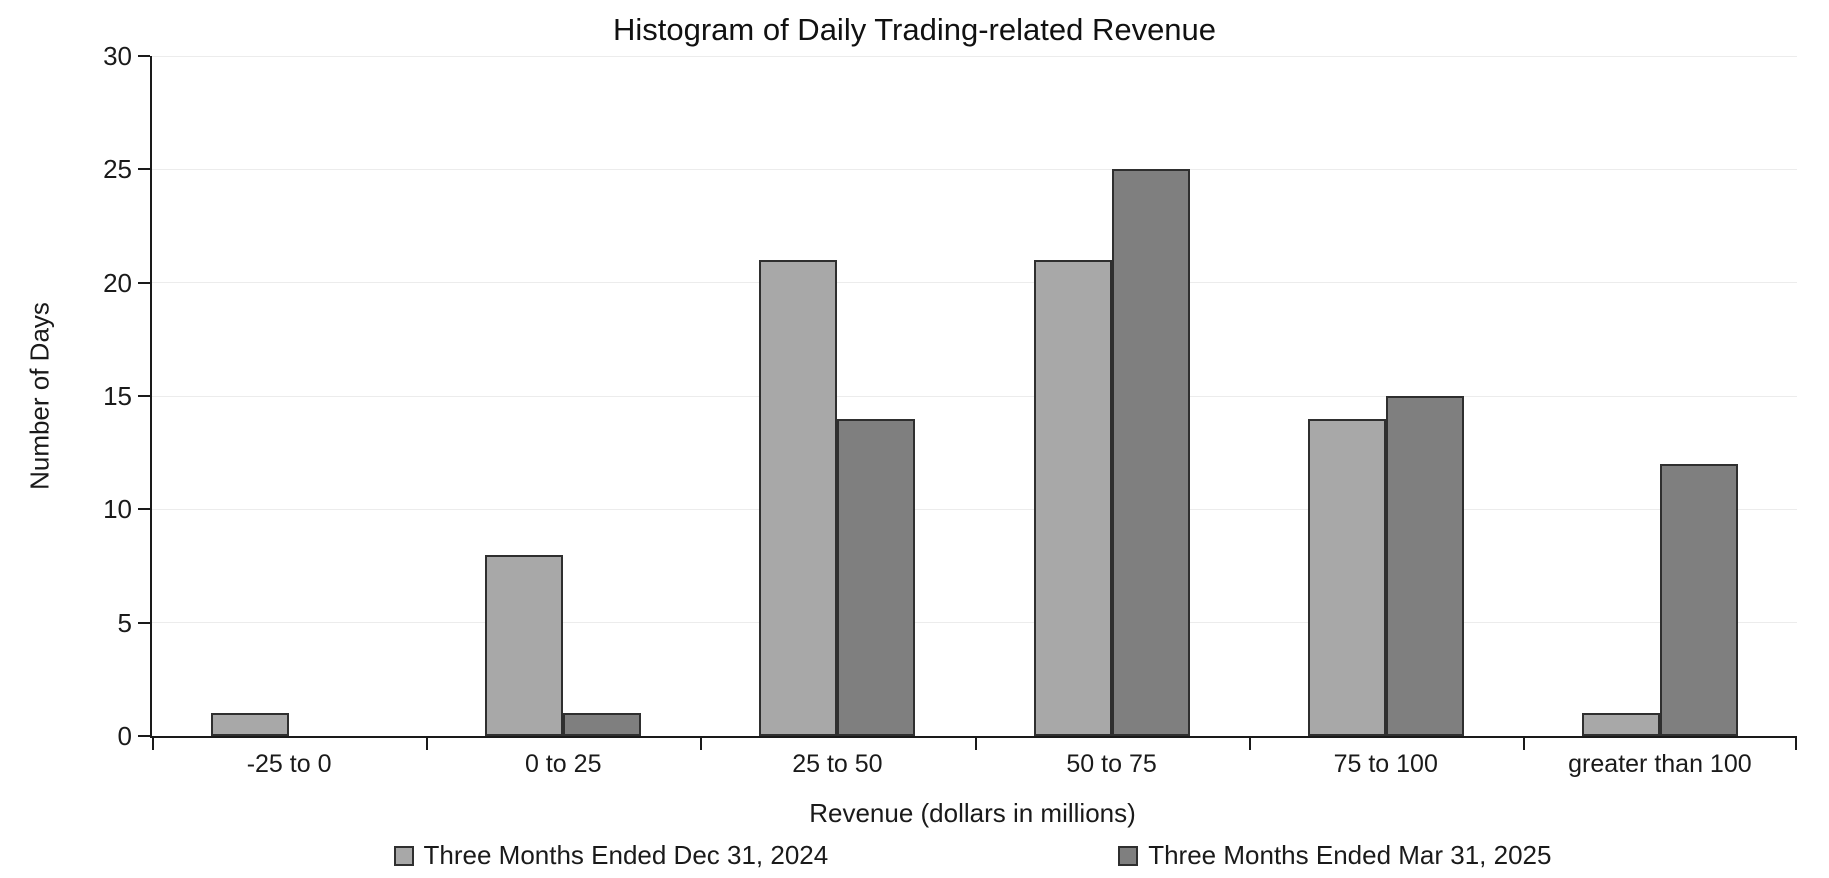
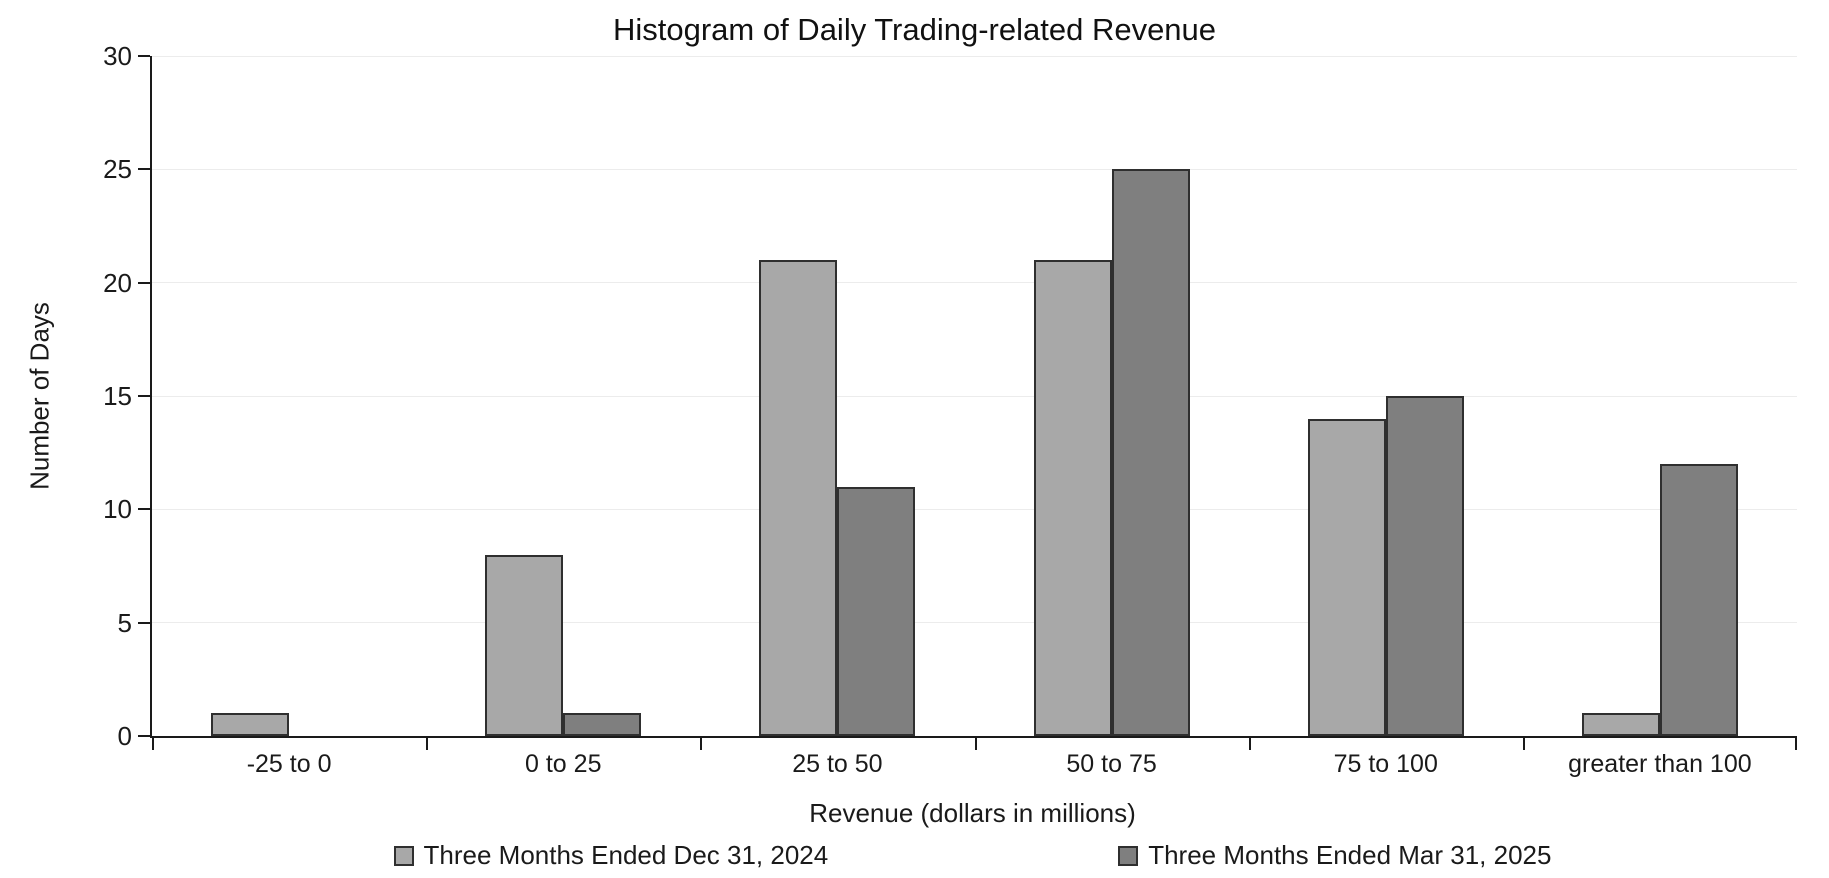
Three Months Ended Mar 31, 2025/25 to 50: 14 -> 11
